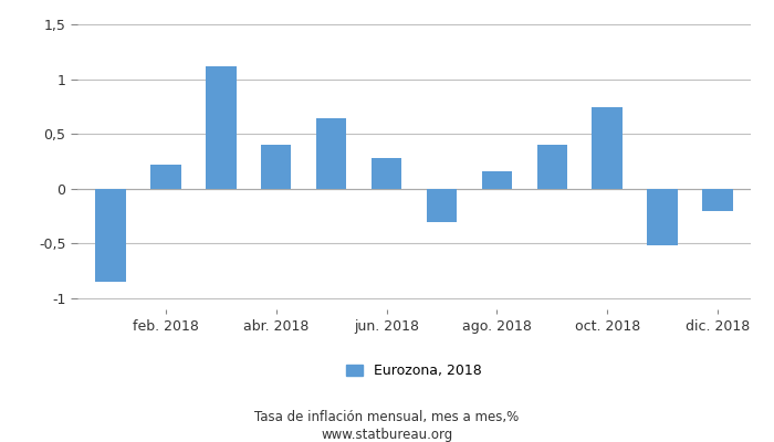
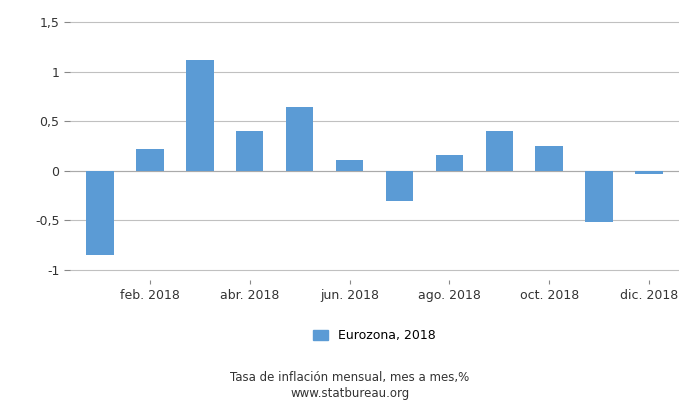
jun. 2018: 0,28 -> 0,11
oct. 2018: 0,74 -> 0,25
dic. 2018: -0,20 -> -0,03
